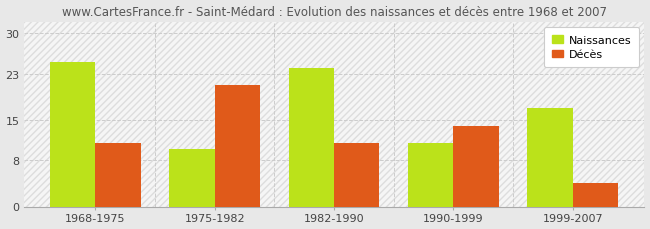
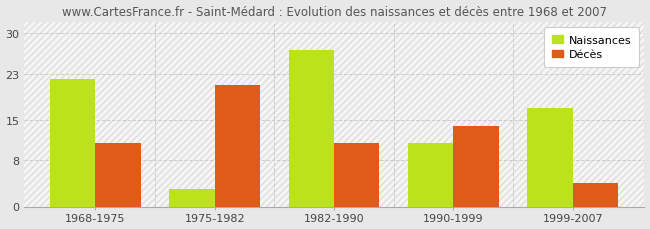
Naissances/1968-1975: 25 -> 22
Naissances/1975-1982: 10 -> 3
Naissances/1982-1990: 24 -> 27
